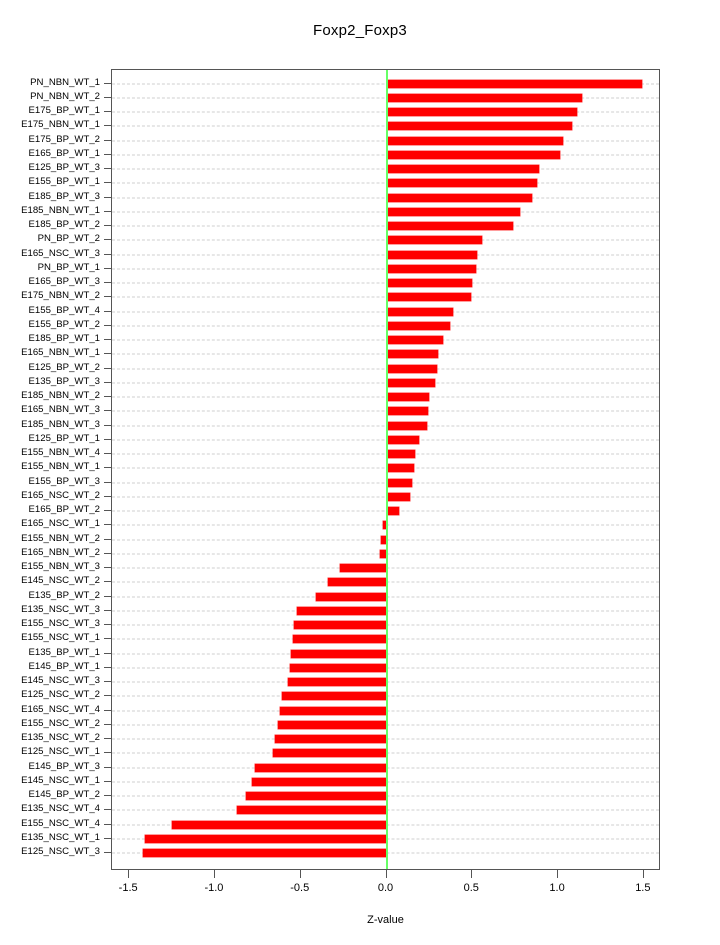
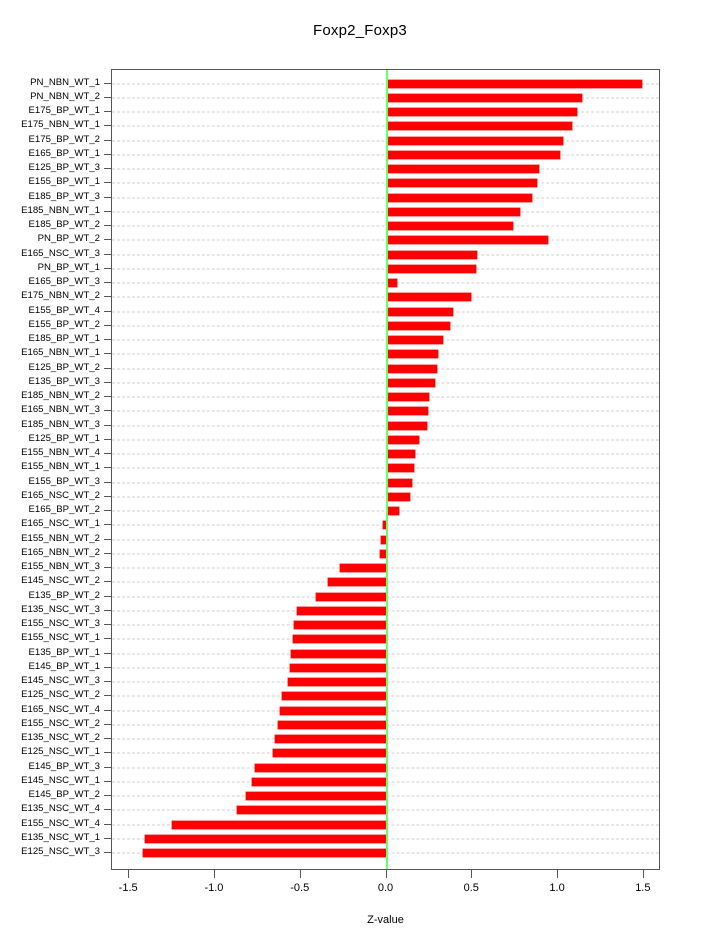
PN_BP_WT_2: 0.56 -> 0.94
E165_BP_WT_3: 0.50 -> 0.06
